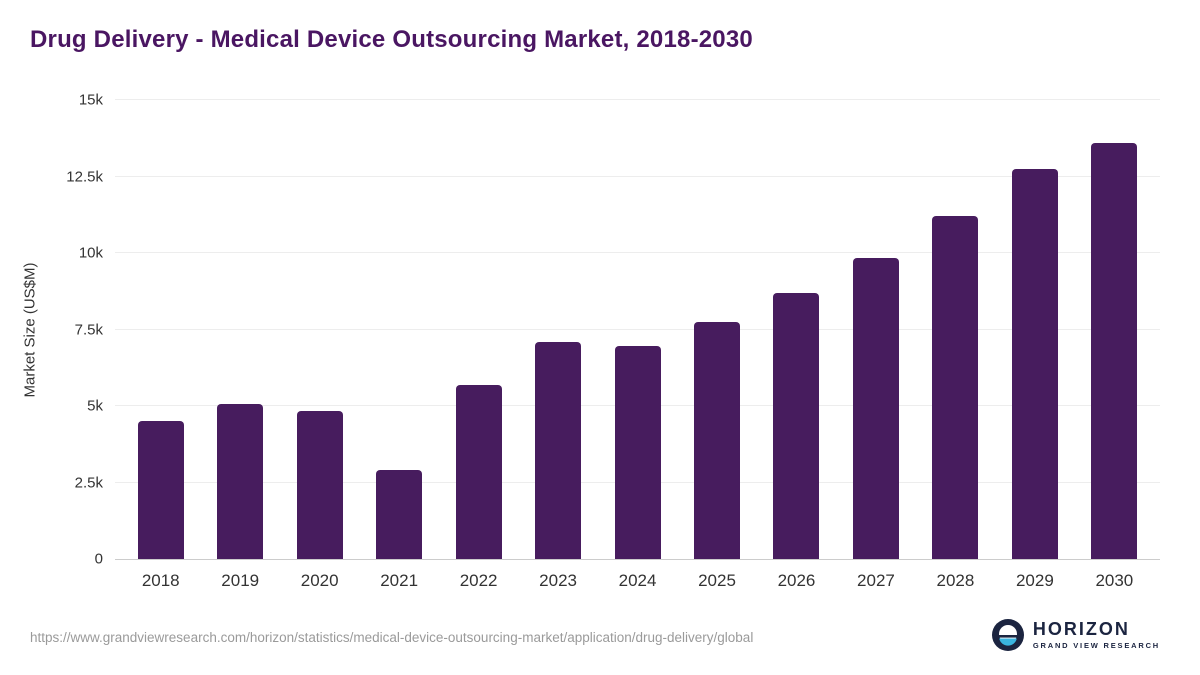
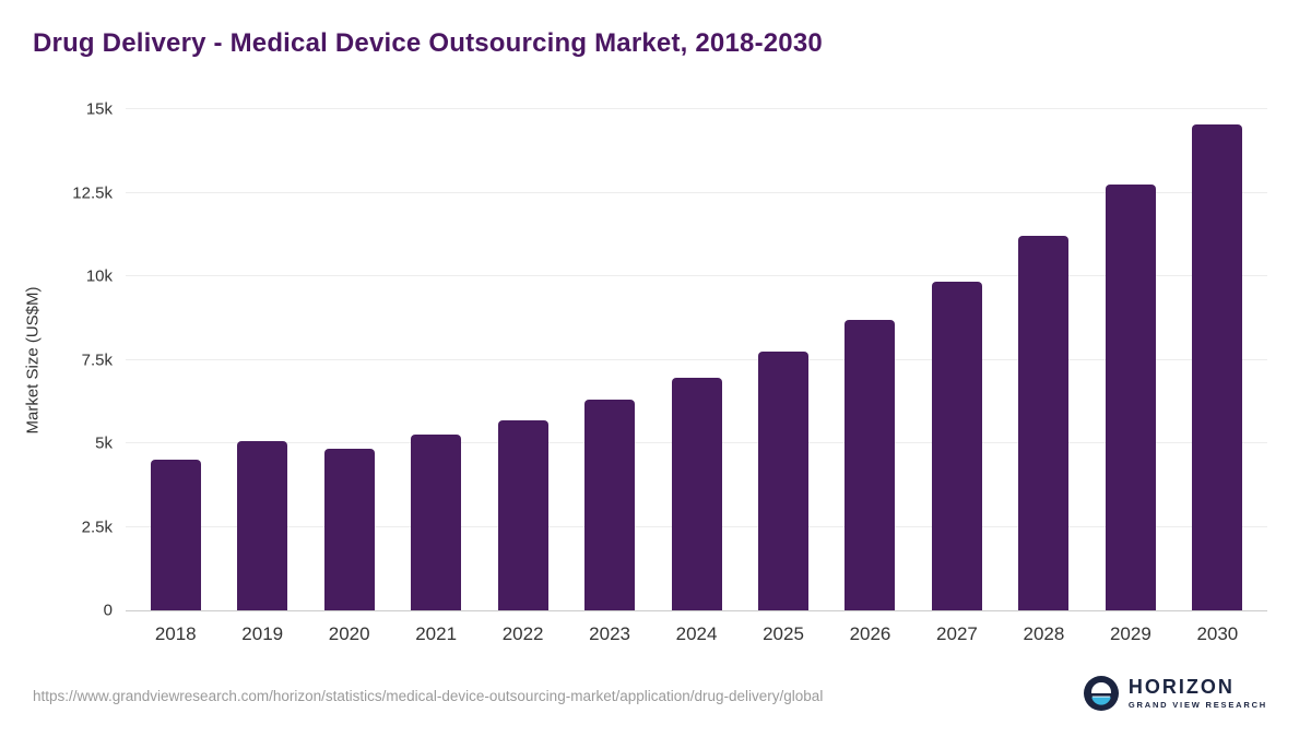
2021: 2.9k -> 5.2k
2023: 7.1k -> 6.3k
2030: 13.6k -> 14.6k
